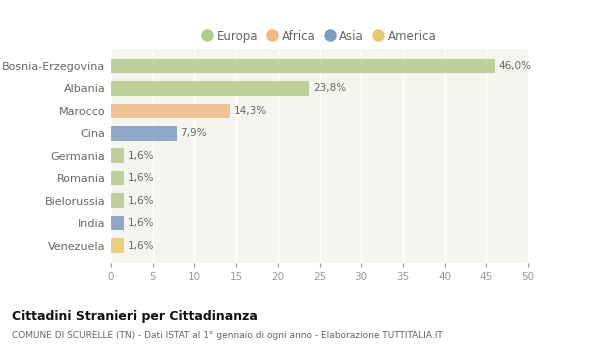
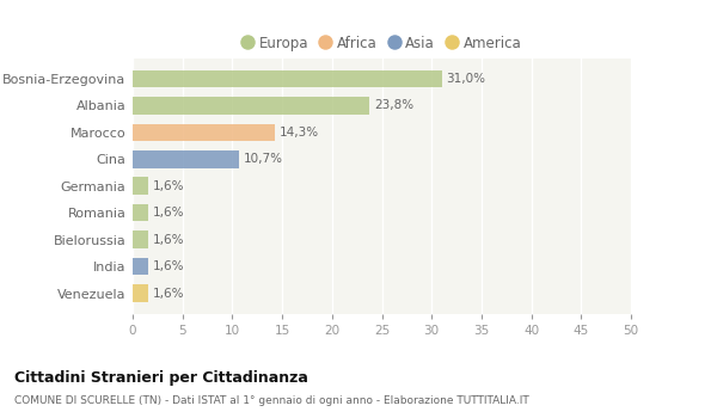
Bosnia-Erzegovina: 46,0% -> 31,0%
Cina: 7,9% -> 10,7%
